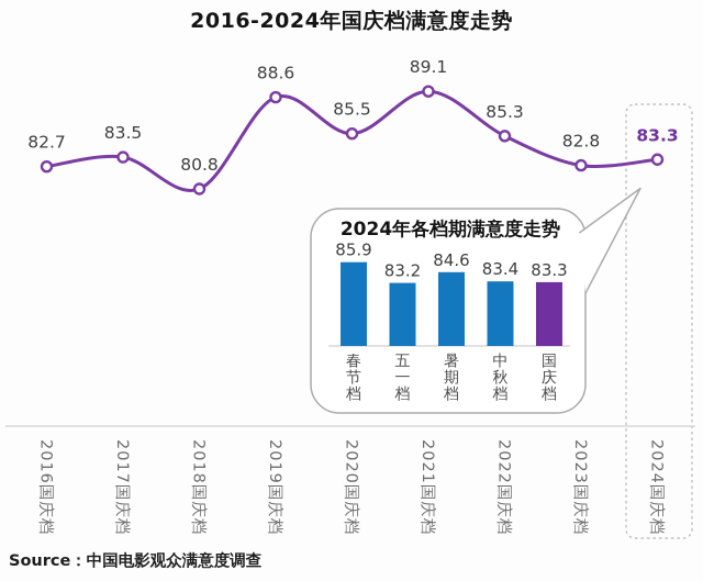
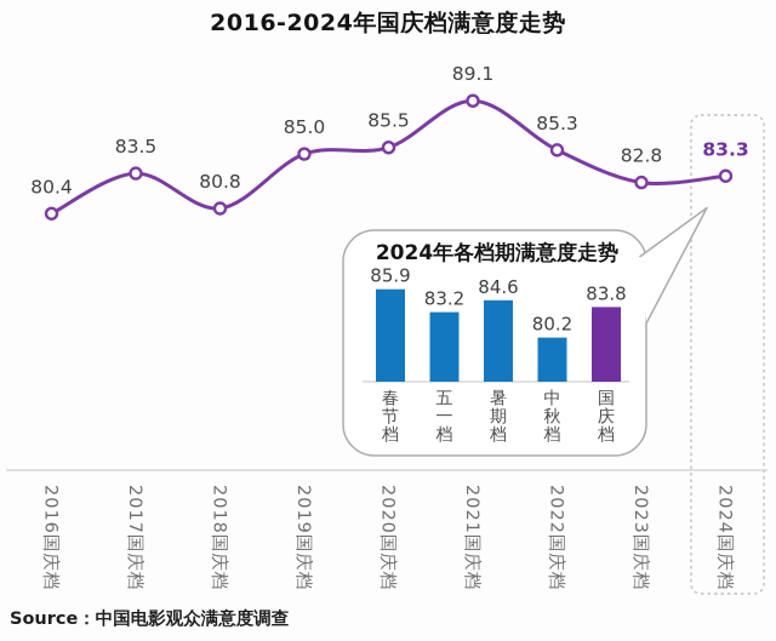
2016-2024年国庆档满意度走势/2016国庆档: 82.7 -> 80.4
2016-2024年国庆档满意度走势/2019国庆档: 88.6 -> 85.0
2024年各档期满意度走势/中秋档: 83.4 -> 80.2
2024年各档期满意度走势/国庆档: 83.3 -> 83.8
